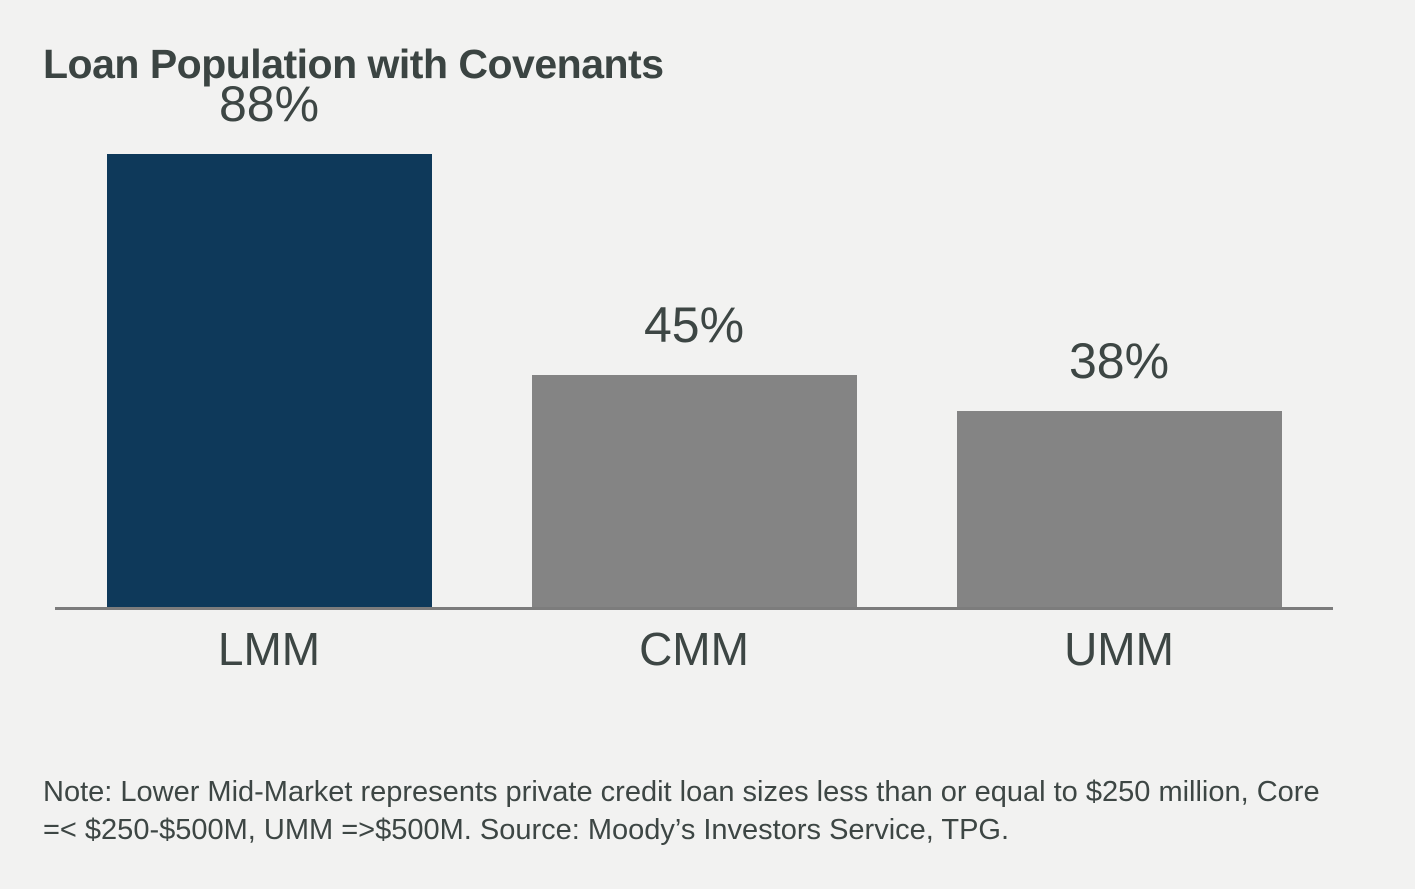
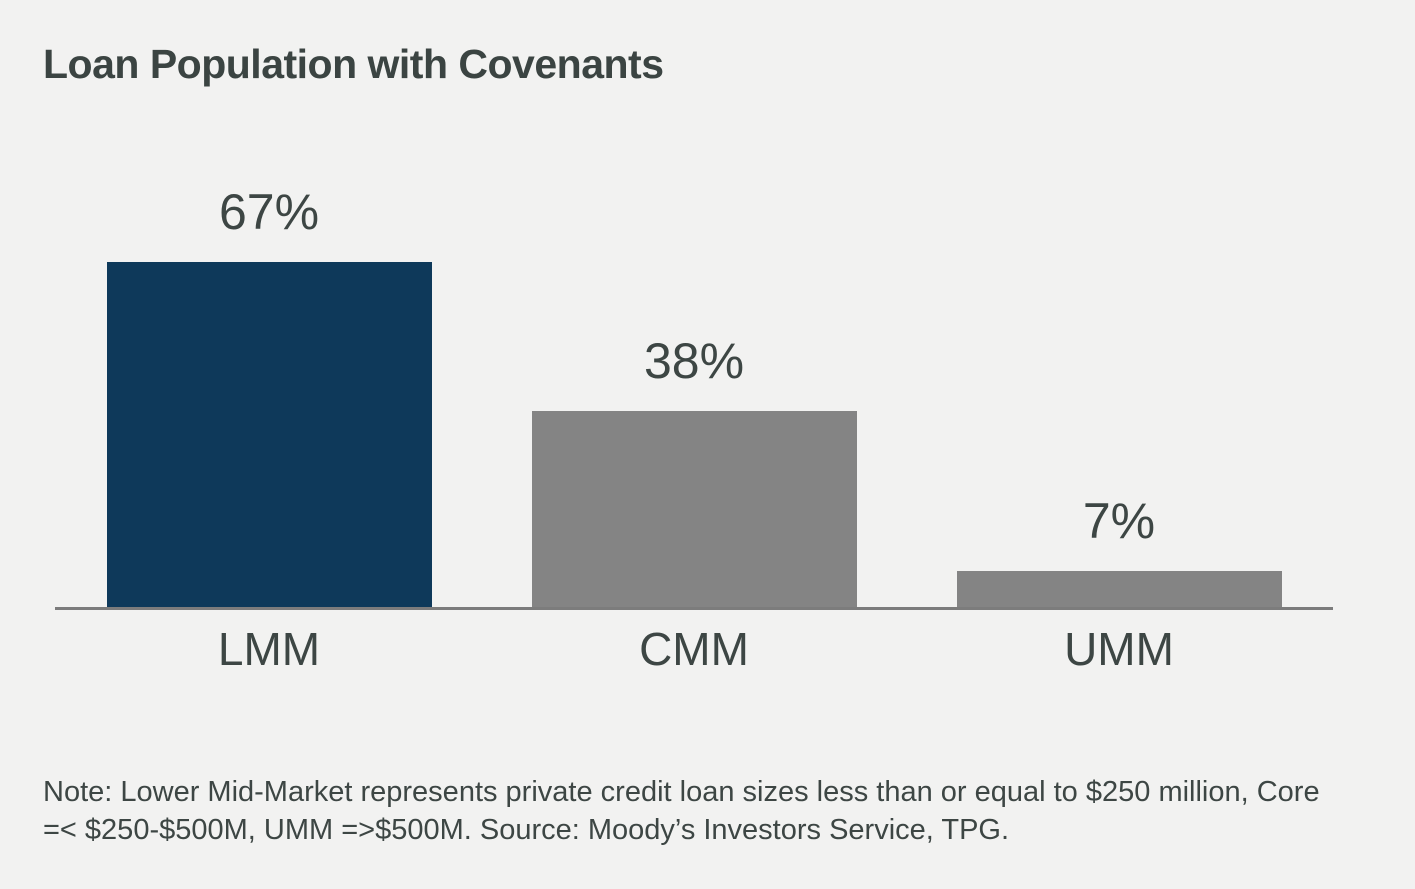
LMM: 88% -> 67%
CMM: 45% -> 38%
UMM: 38% -> 7%
